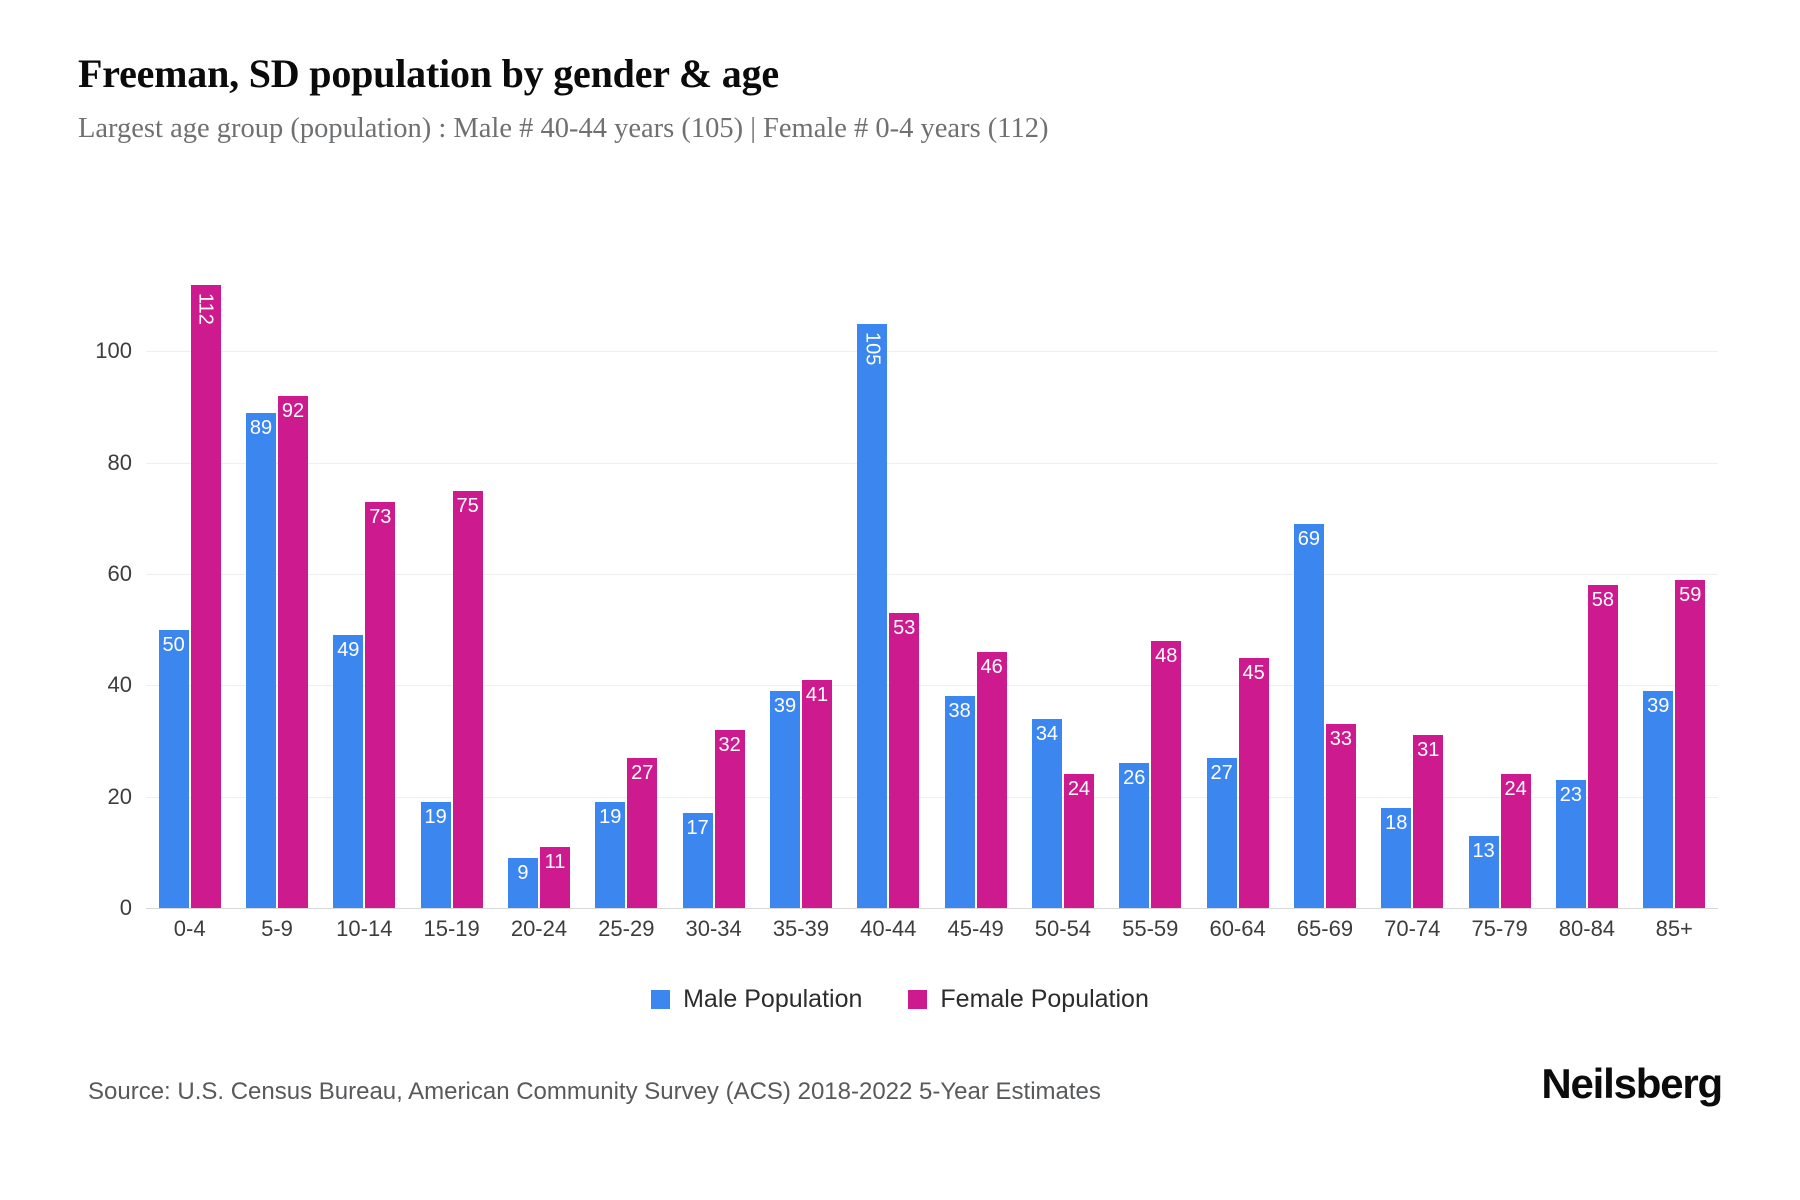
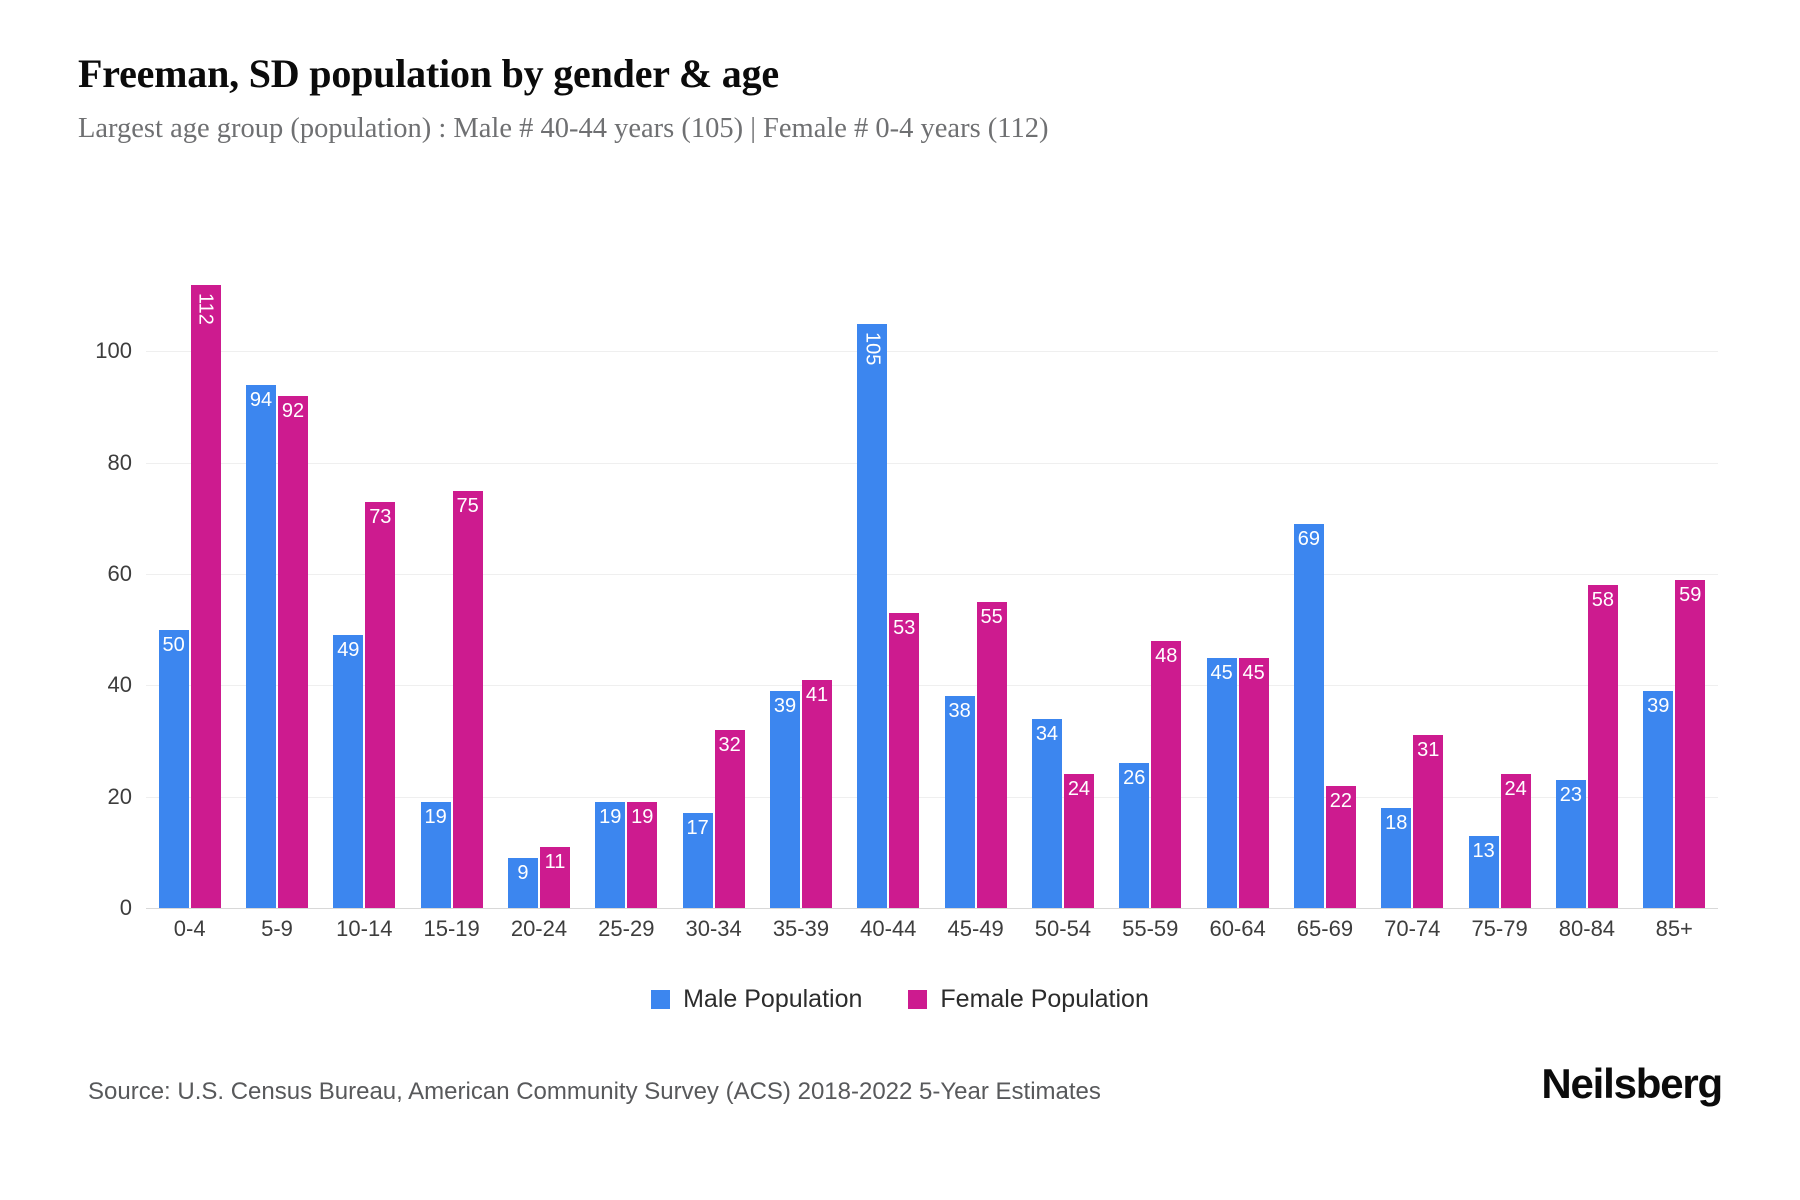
Male Population/5-9: 89 -> 94
Female Population/25-29: 27 -> 19
Female Population/45-49: 46 -> 55
Male Population/60-64: 27 -> 45
Female Population/65-69: 33 -> 22
